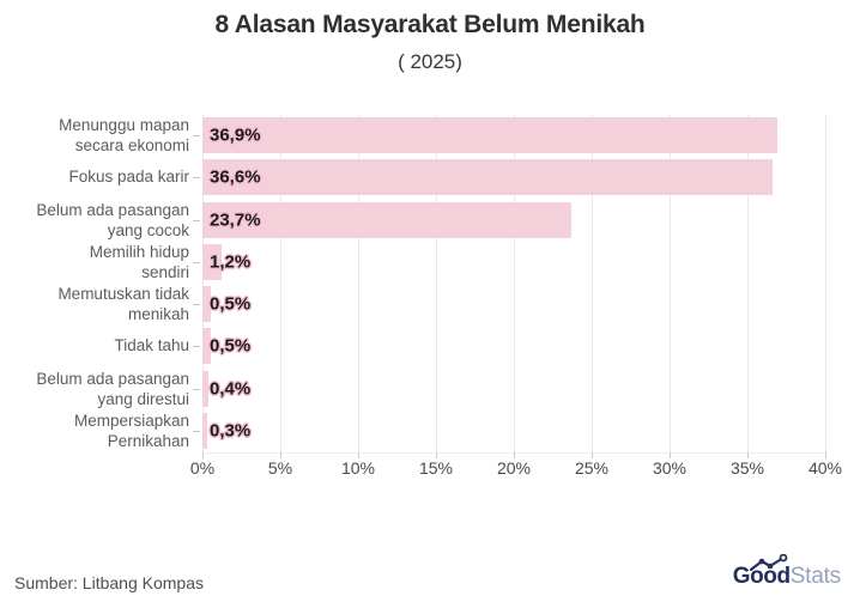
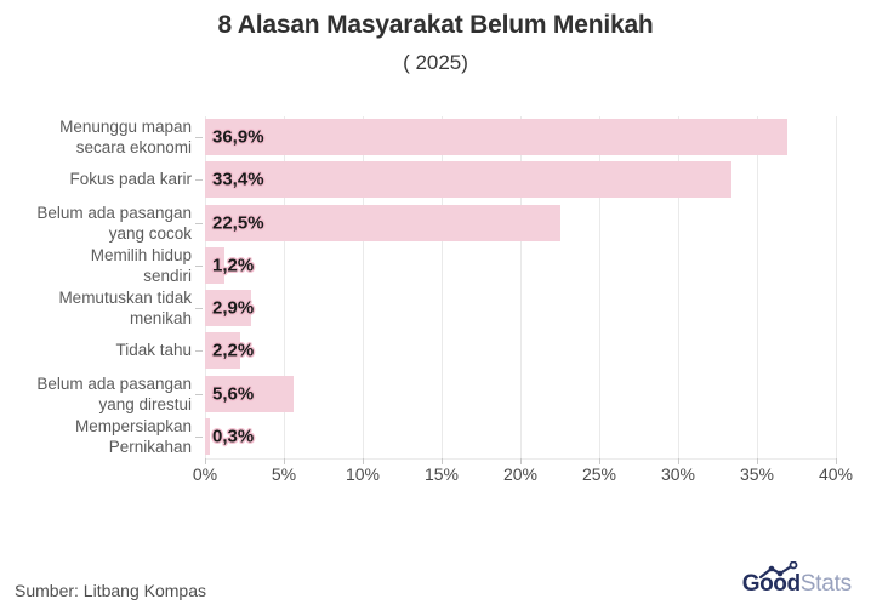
Fokus pada karir: 36,6% -> 33,4%
Belum ada pasangan yang cocok: 23,7% -> 22,5%
Memutuskan tidak menikah: 0,5% -> 2,9%
Tidak tahu: 0,5% -> 2,2%
Belum ada pasangan yang direstui: 0,4% -> 5,6%
